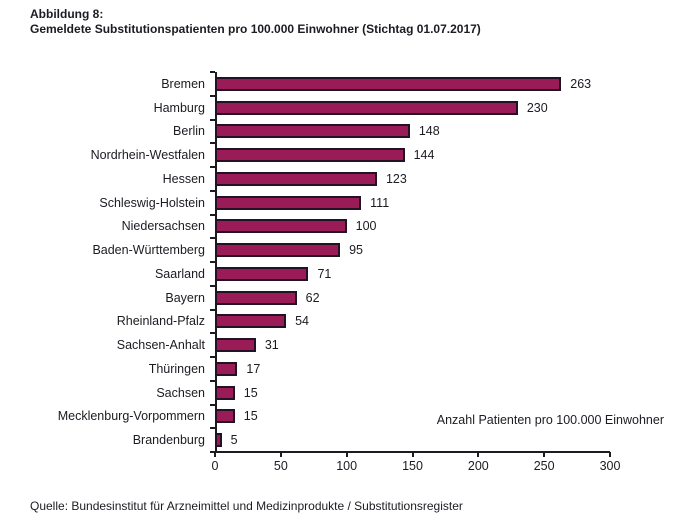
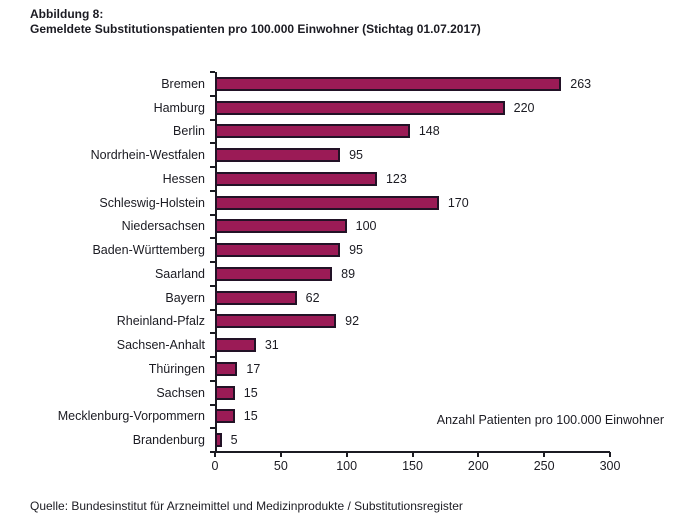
Hamburg: 230 -> 220
Nordrhein-Westfalen: 144 -> 95
Schleswig-Holstein: 111 -> 170
Saarland: 71 -> 89
Rheinland-Pfalz: 54 -> 92
